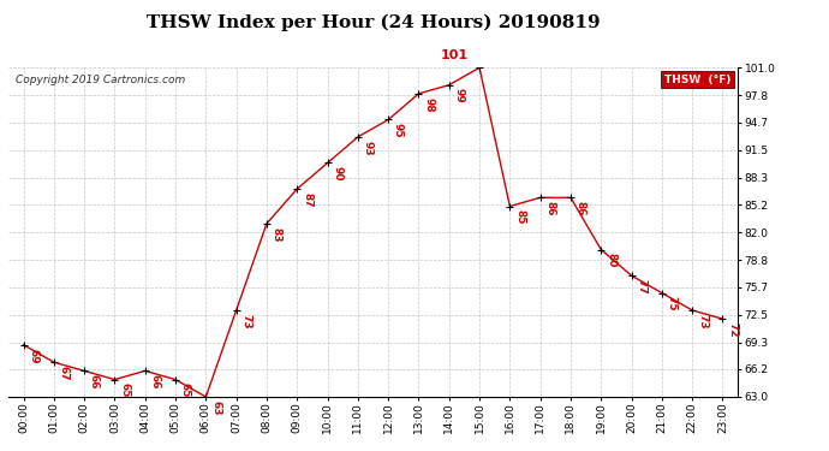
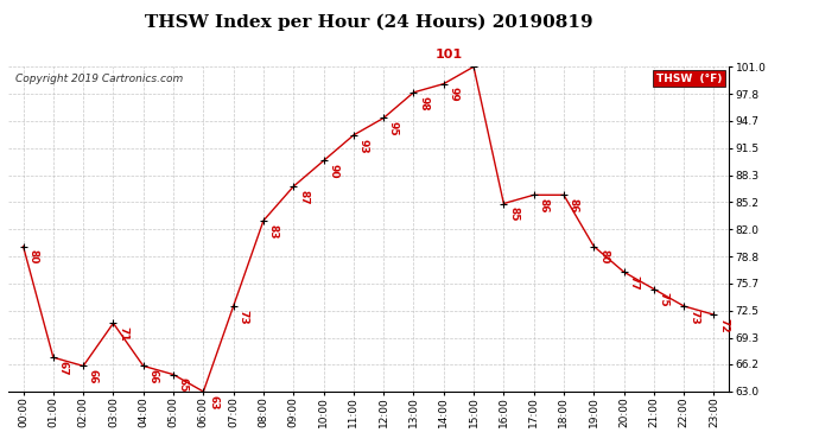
00:00: 69 -> 80
03:00: 65 -> 71
